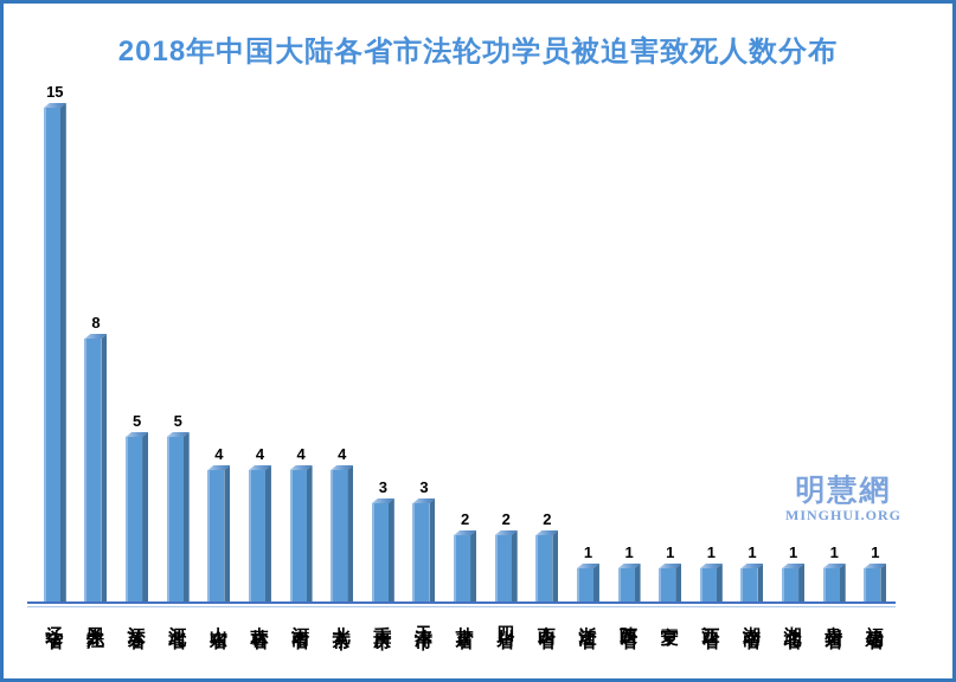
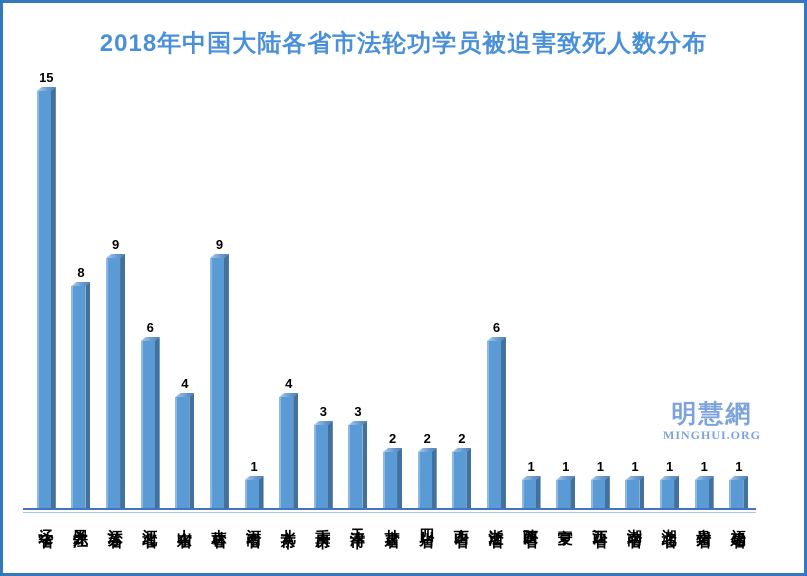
江苏省: 5 -> 9
河北省: 5 -> 6
吉林省: 4 -> 9
河南省: 4 -> 1
浙江省: 1 -> 6
